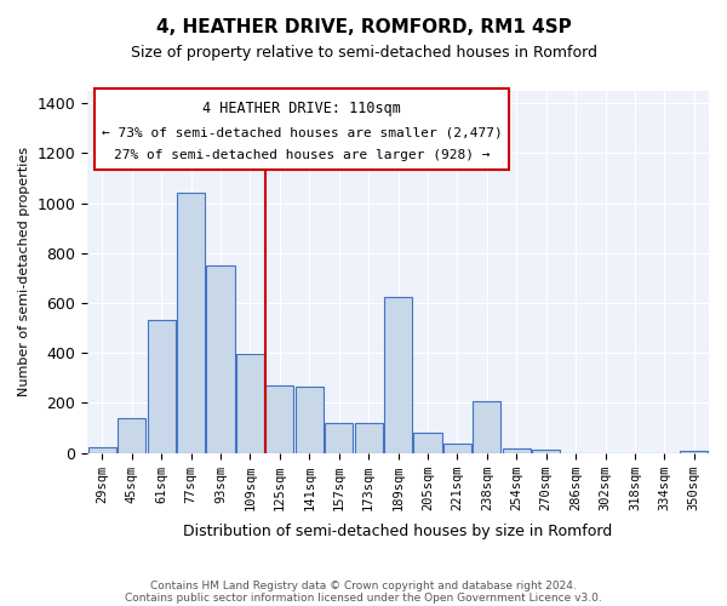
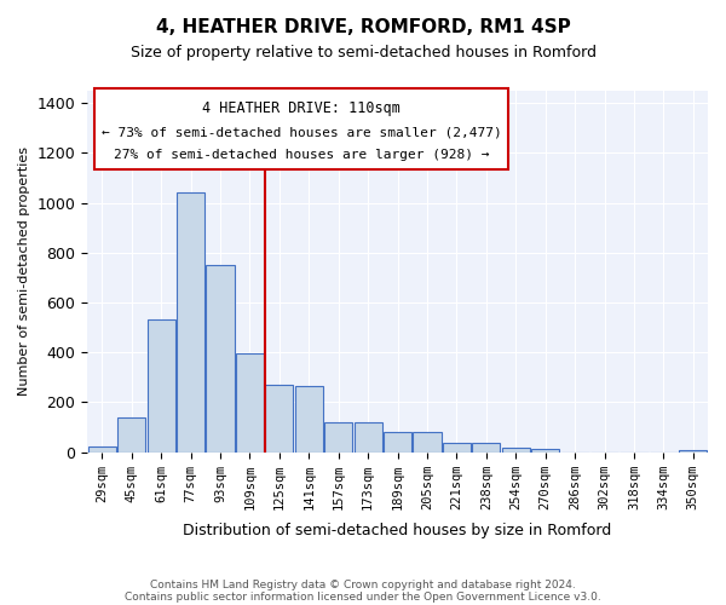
189sqm: 625 -> 80
238sqm: 205 -> 35
